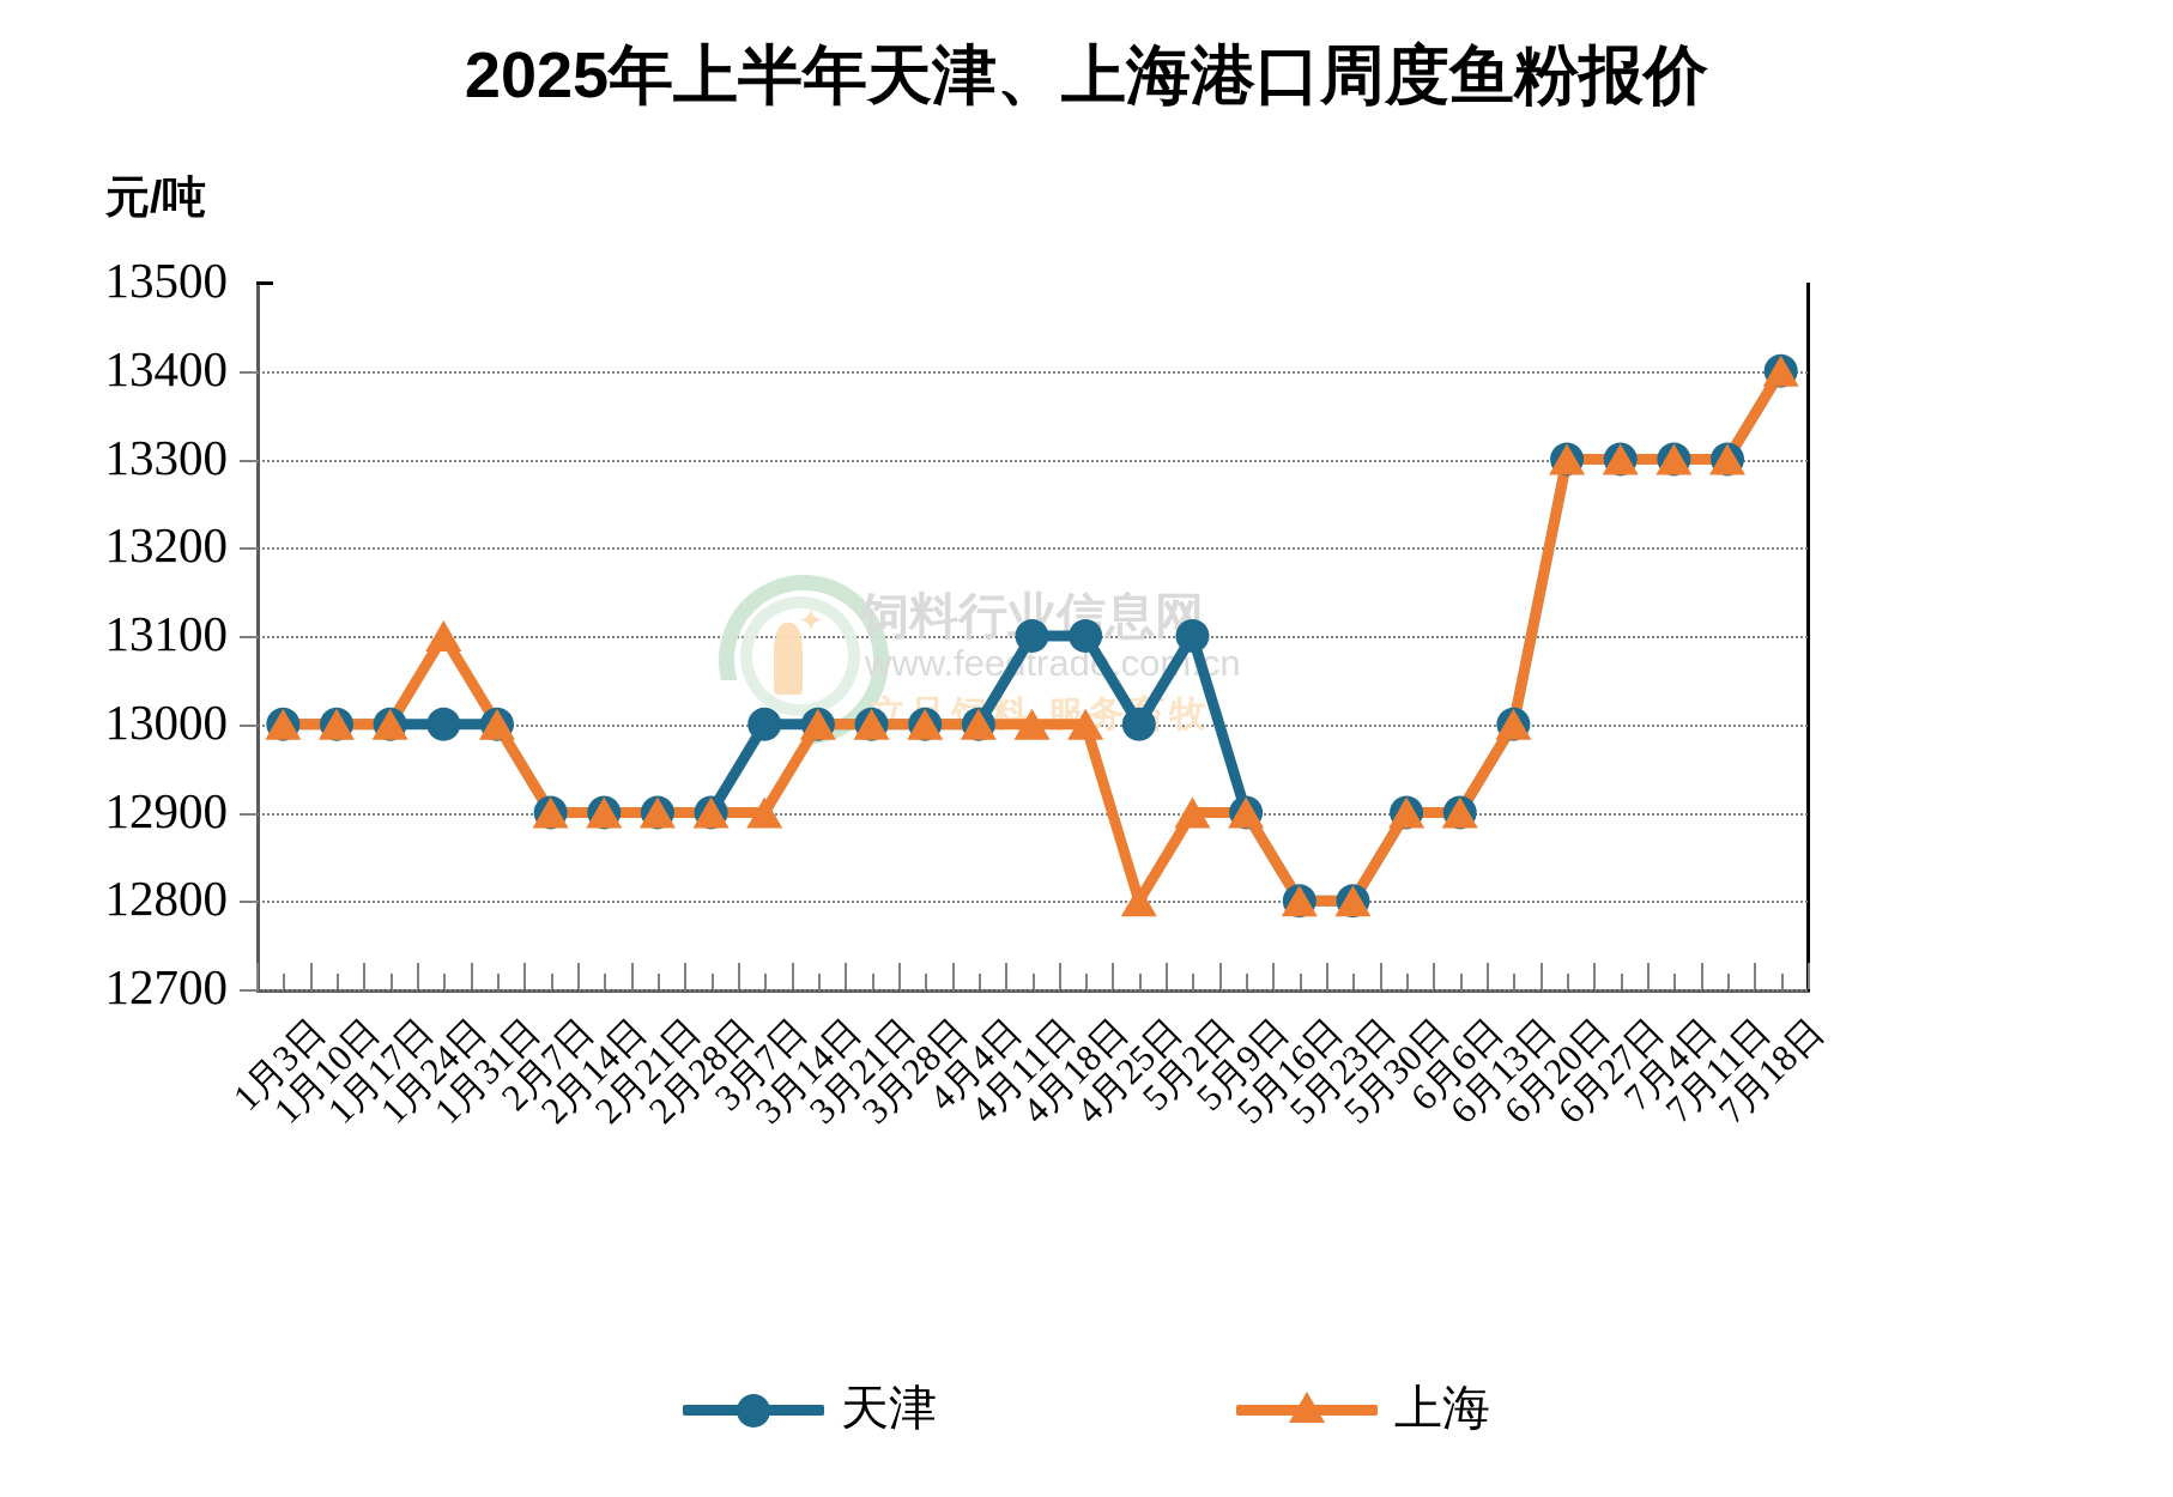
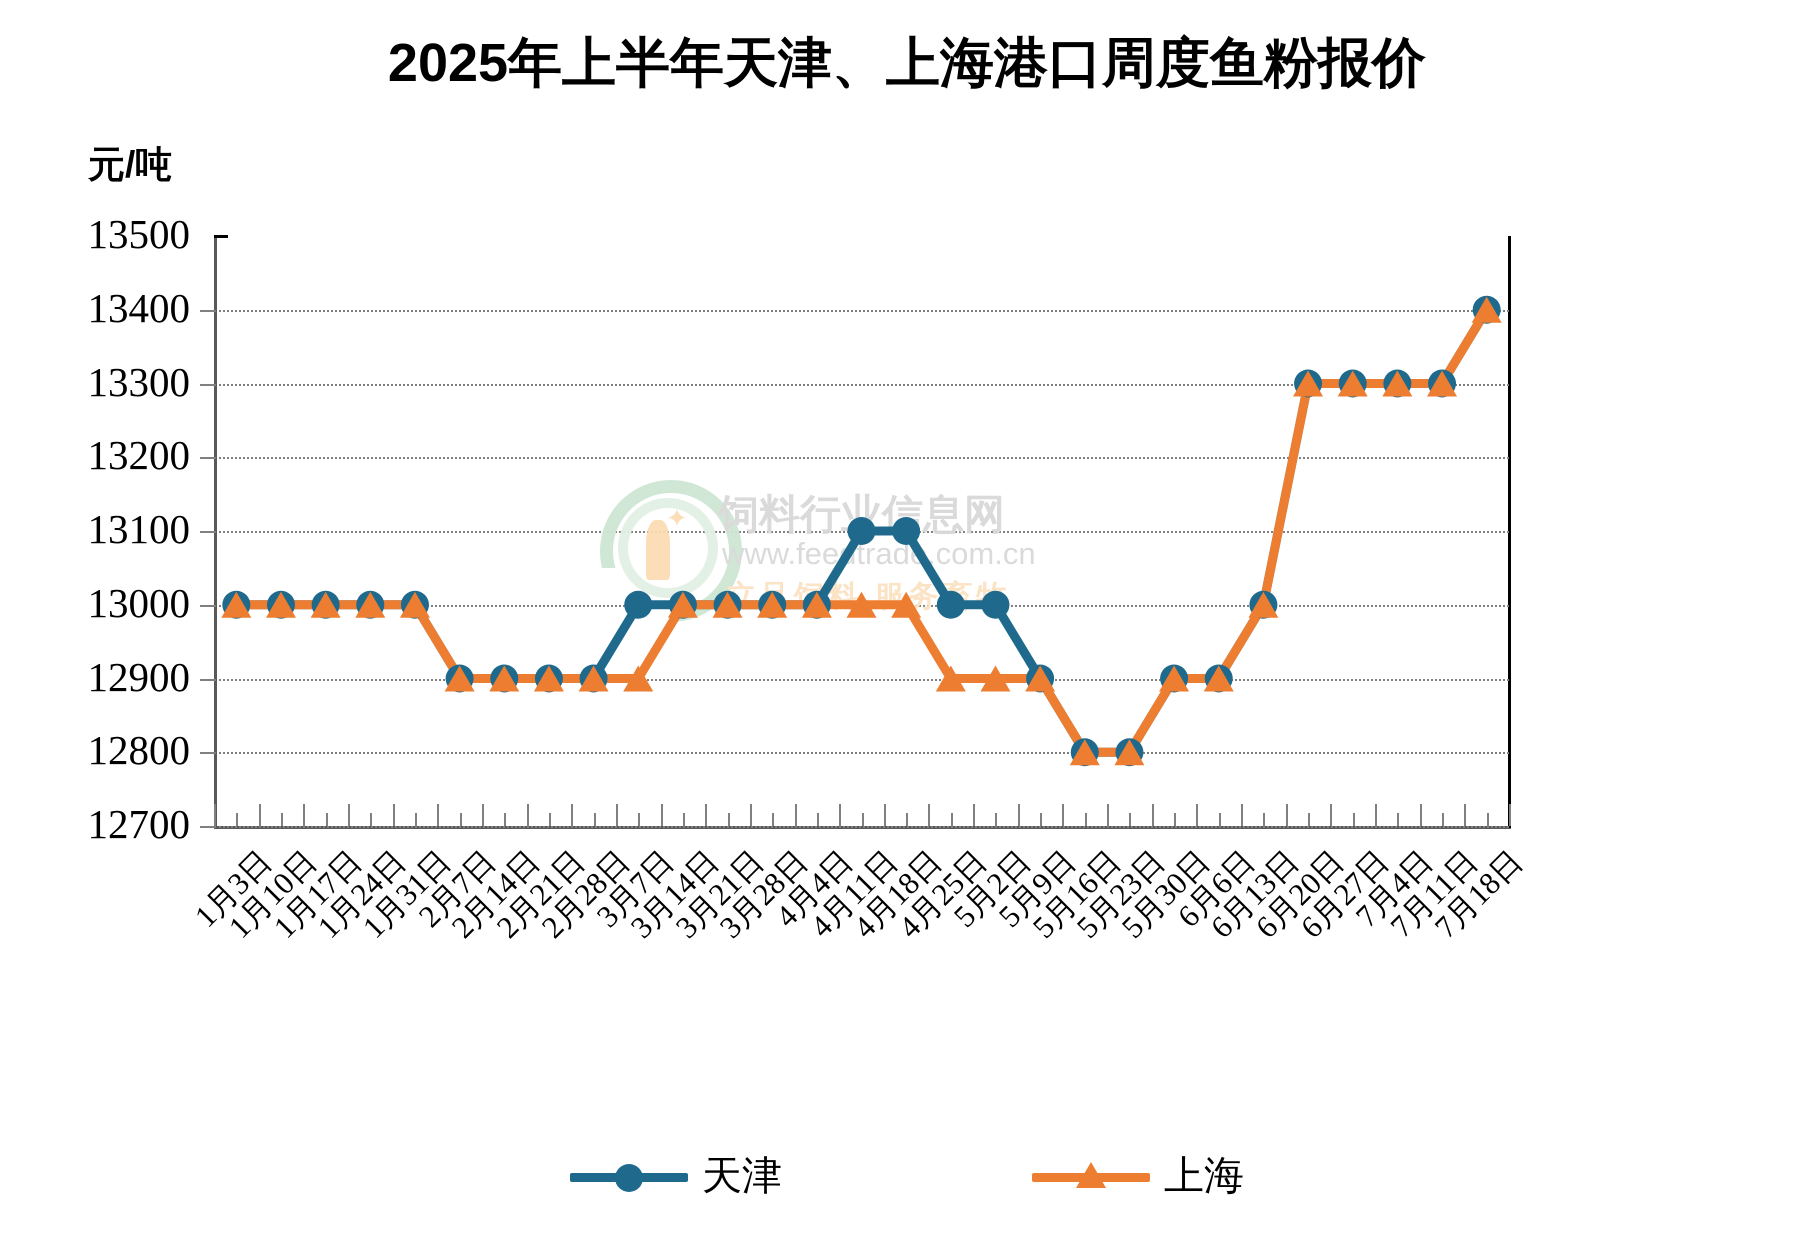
上海/1月24日: 13100 -> 13000
上海/4月25日: 12800 -> 12900
天津/5月2日: 13100 -> 13000
